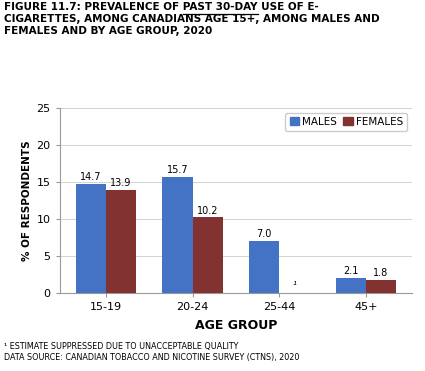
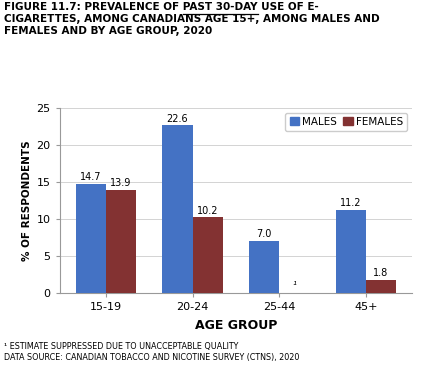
MALES/20-24: 15.7 -> 22.6
MALES/45+: 2.1 -> 11.2
